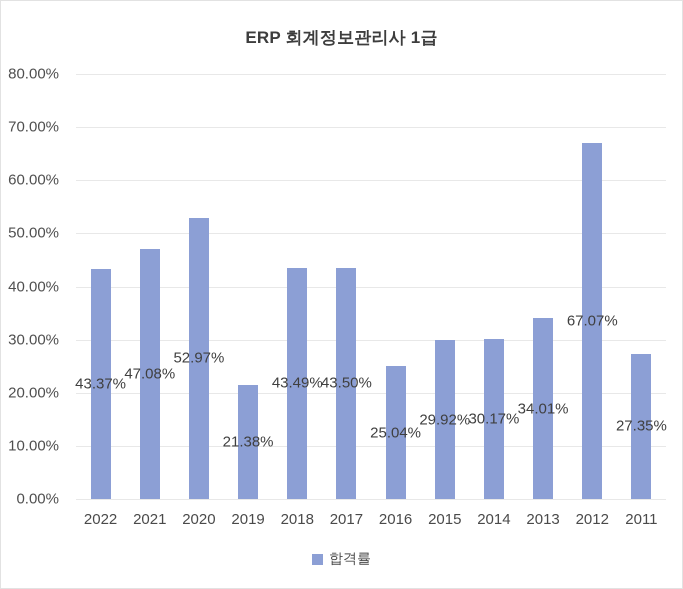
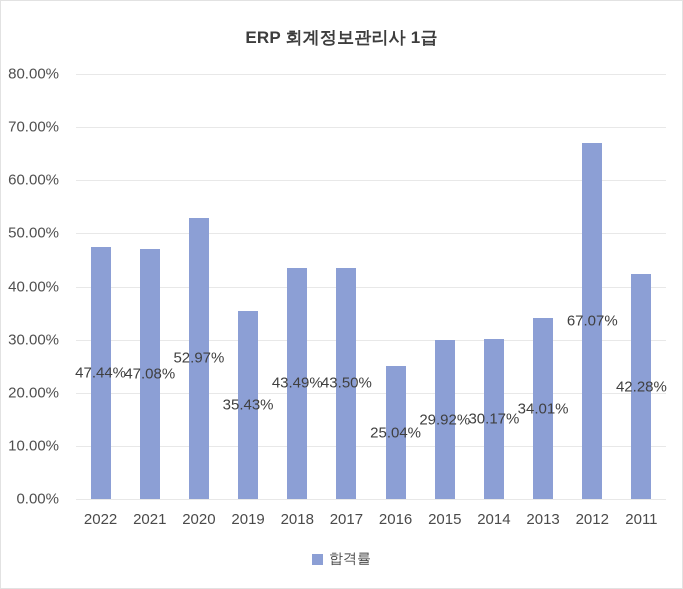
2022: 43.37% -> 47.44%
2019: 21.38% -> 35.43%
2011: 27.35% -> 42.28%
